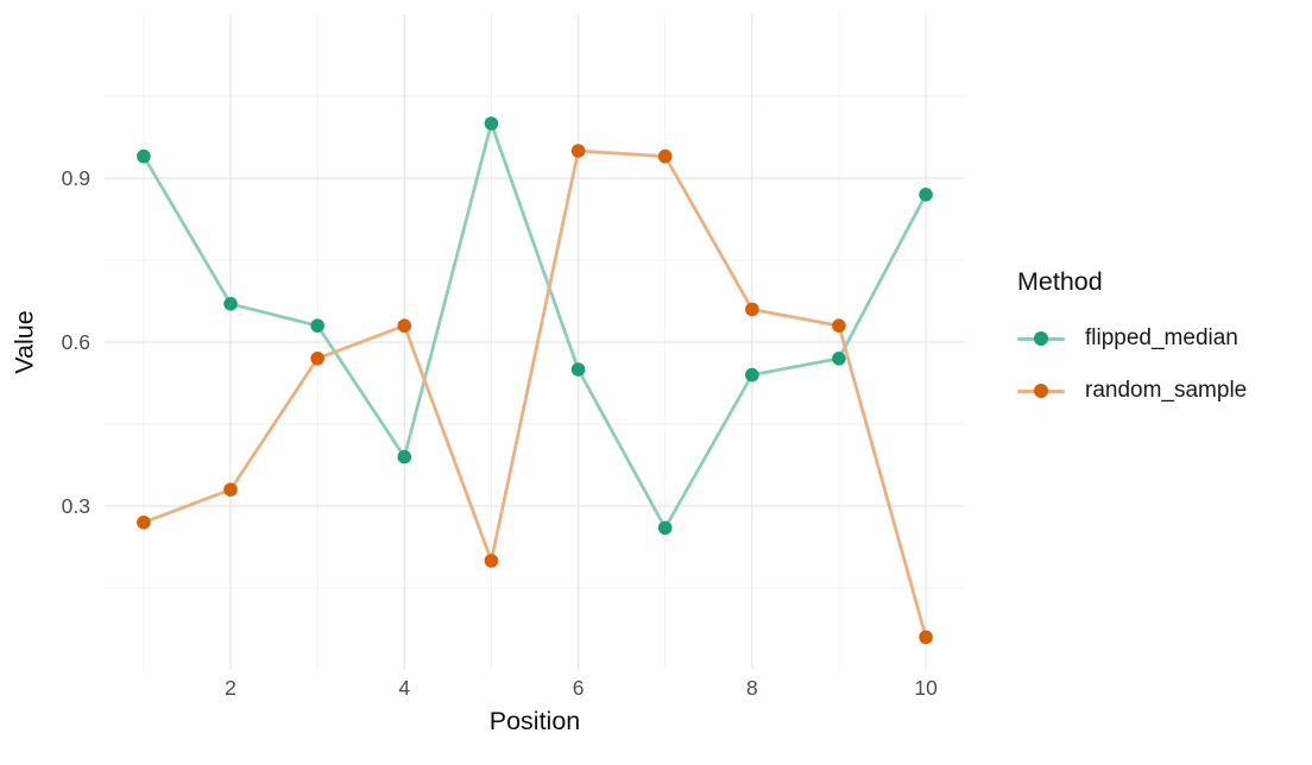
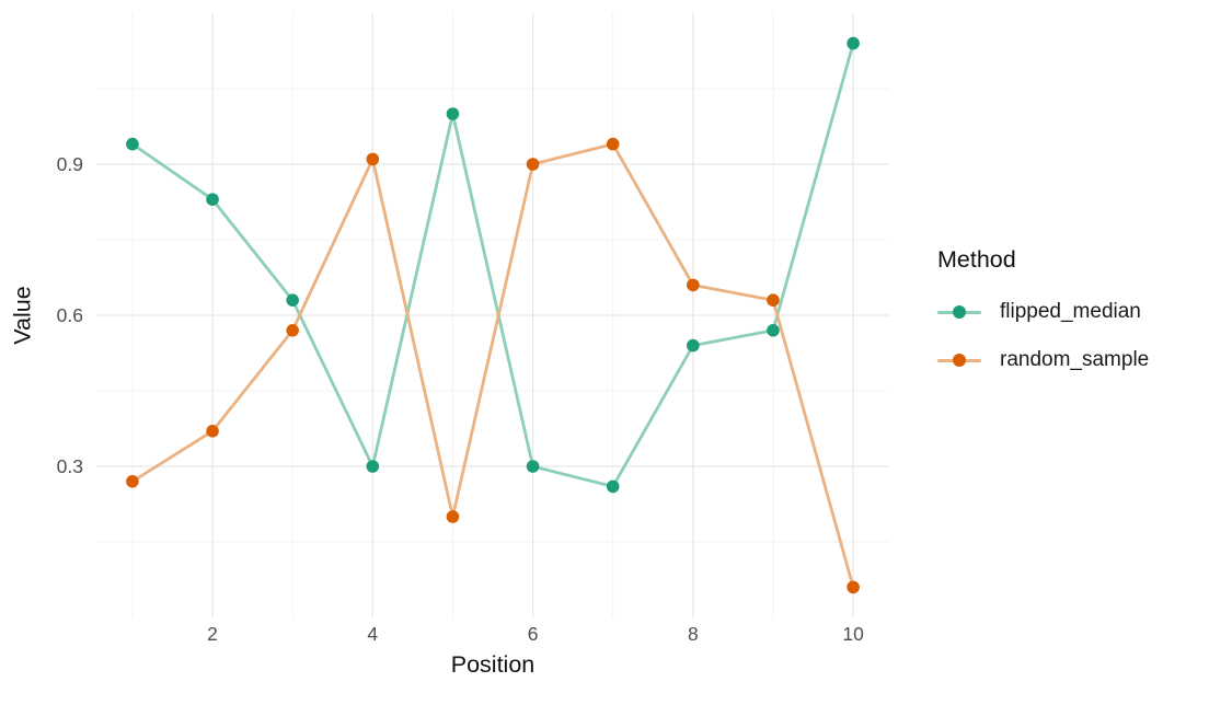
flipped_median/2: 0.67 -> 0.83
random_sample/2: 0.33 -> 0.37
flipped_median/4: 0.39 -> 0.30
random_sample/4: 0.63 -> 0.91
flipped_median/6: 0.55 -> 0.30
random_sample/6: 0.95 -> 0.90
flipped_median/10: 0.87 -> 1.14
